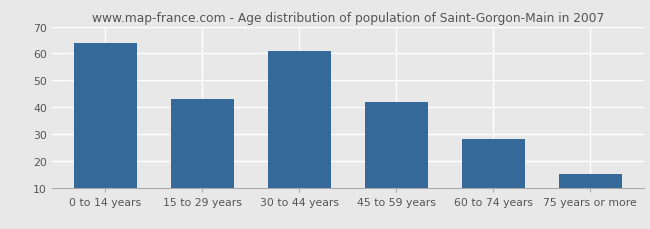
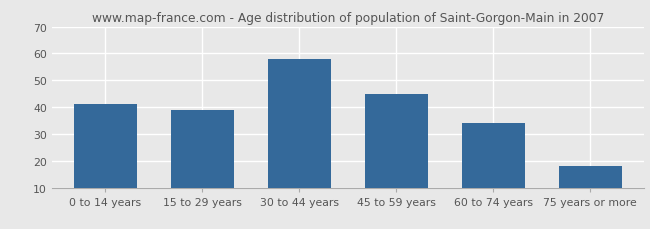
0 to 14 years: 64 -> 41
15 to 29 years: 43 -> 39
30 to 44 years: 61 -> 58
45 to 59 years: 42 -> 45
60 to 74 years: 28 -> 34
75 years or more: 15 -> 18
